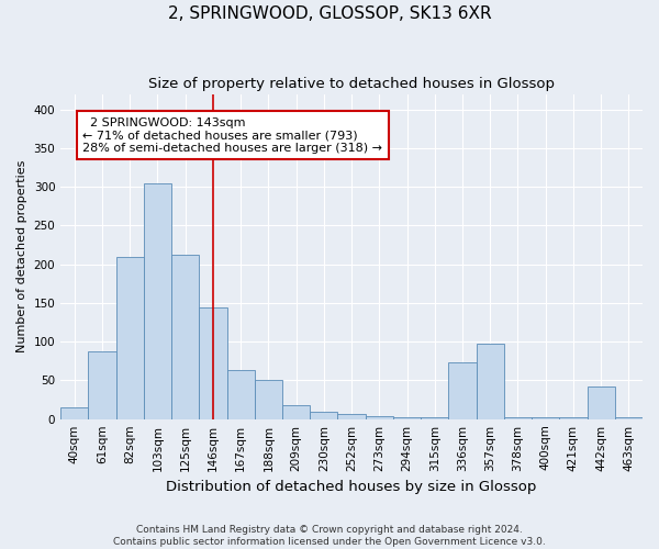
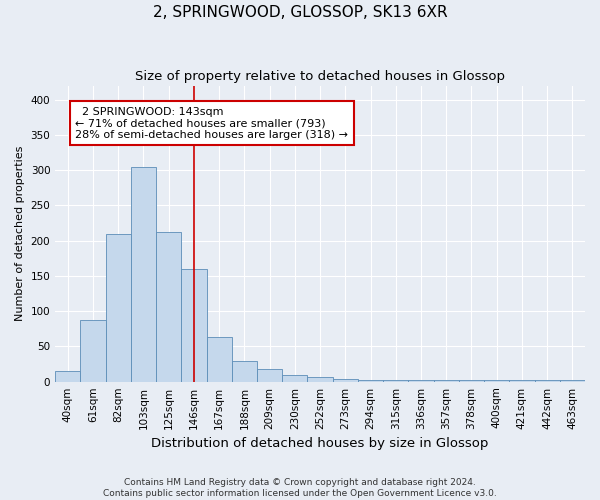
146sqm: 144 -> 160
188sqm: 50 -> 30
336sqm: 74 -> 3
357sqm: 98 -> 3
442sqm: 42 -> 3
